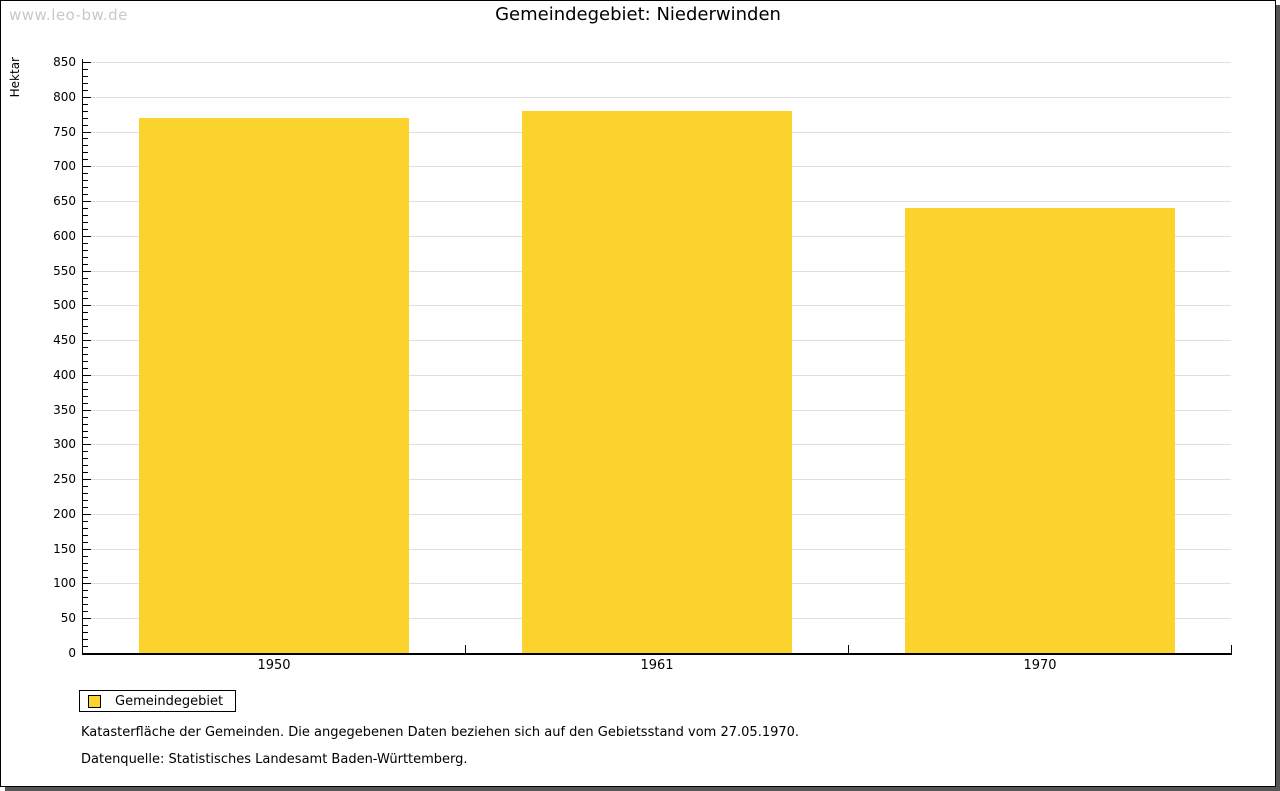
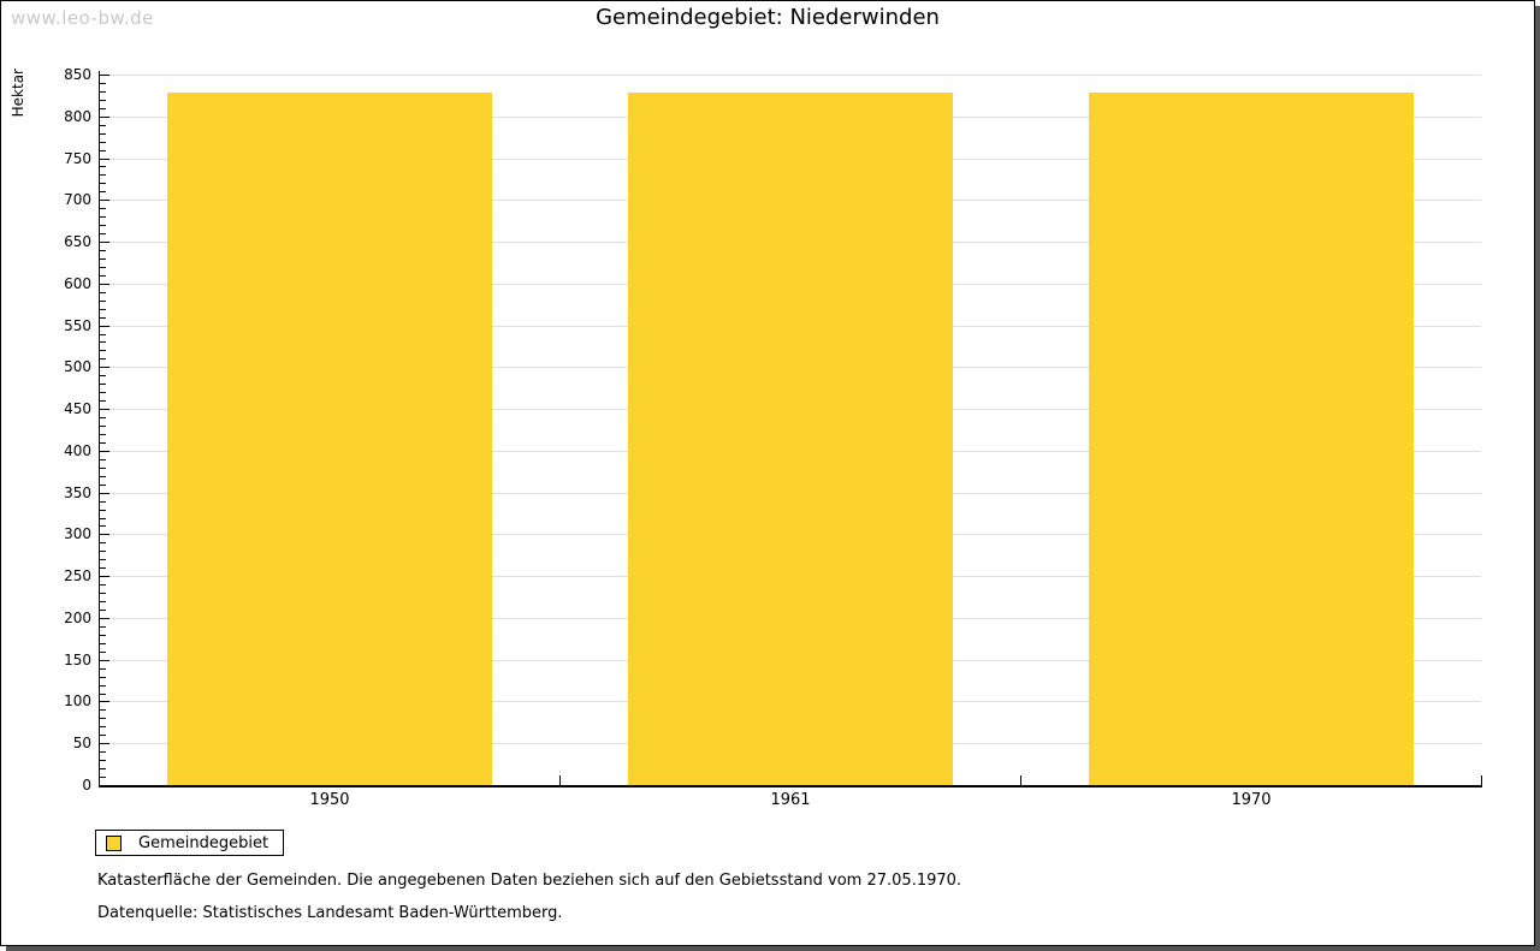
1950: 770 -> 830
1961: 780 -> 830
1970: 640 -> 830
